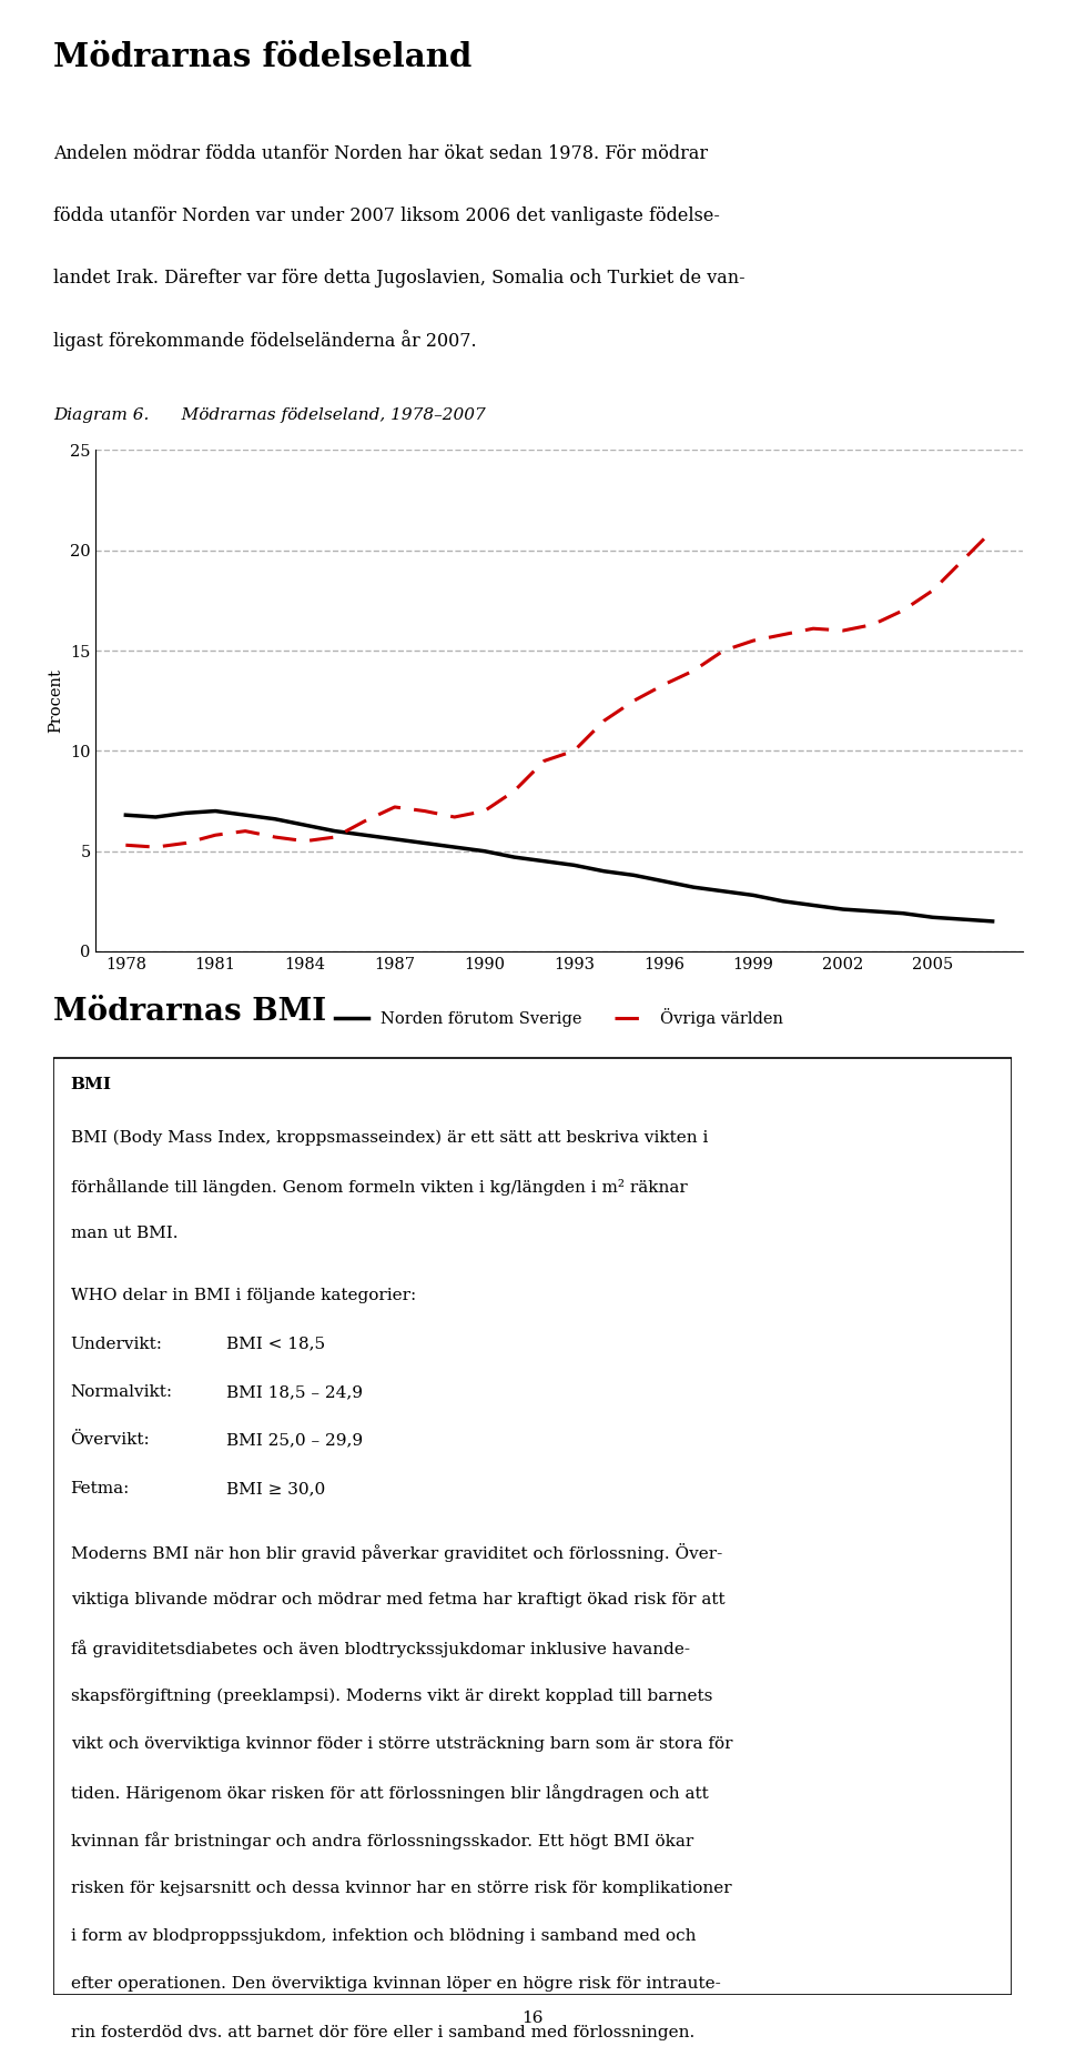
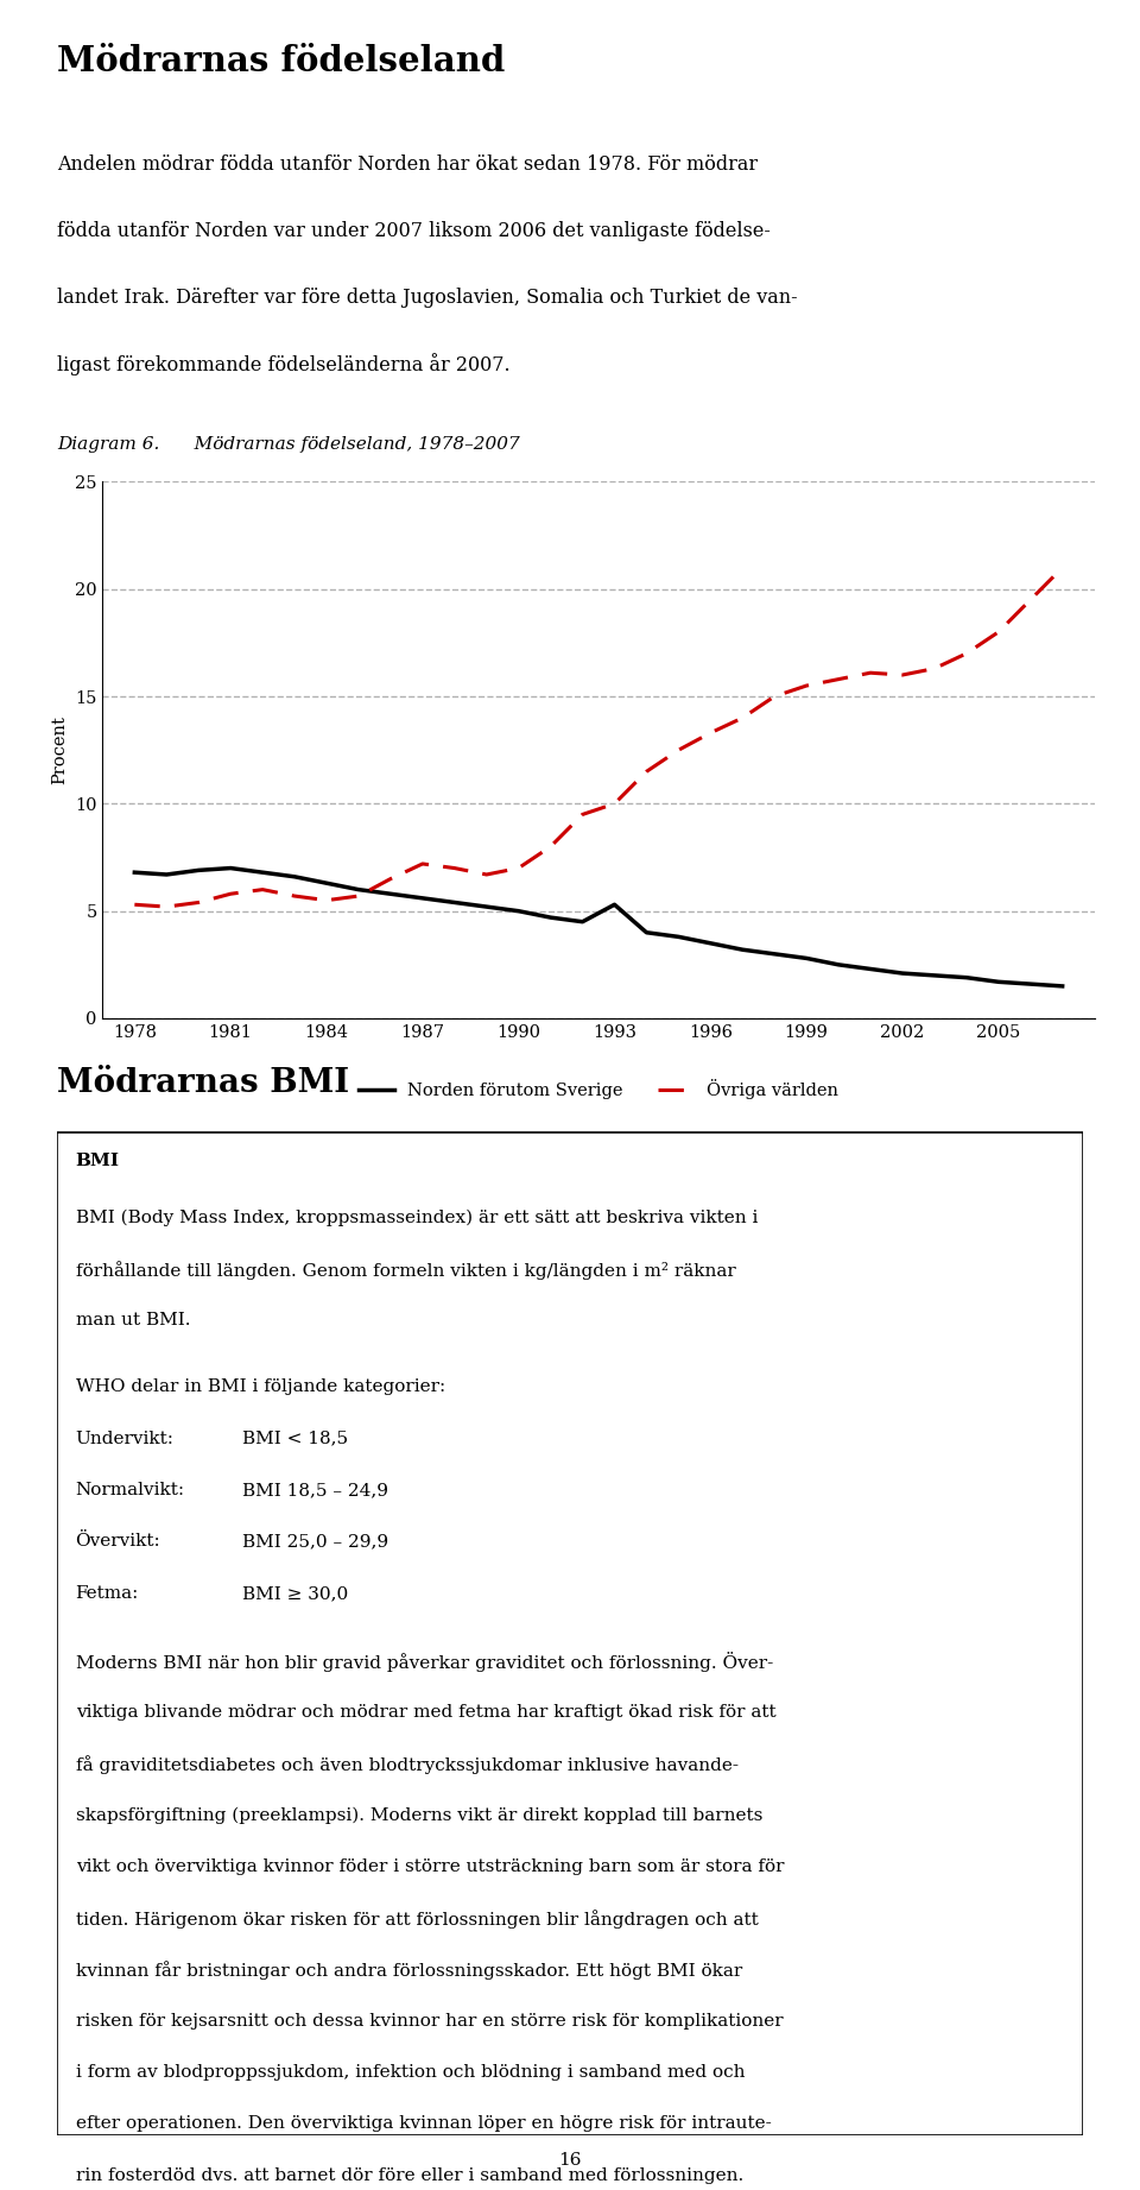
Norden förutom Sverige/1993: 4.3 -> 5.3
